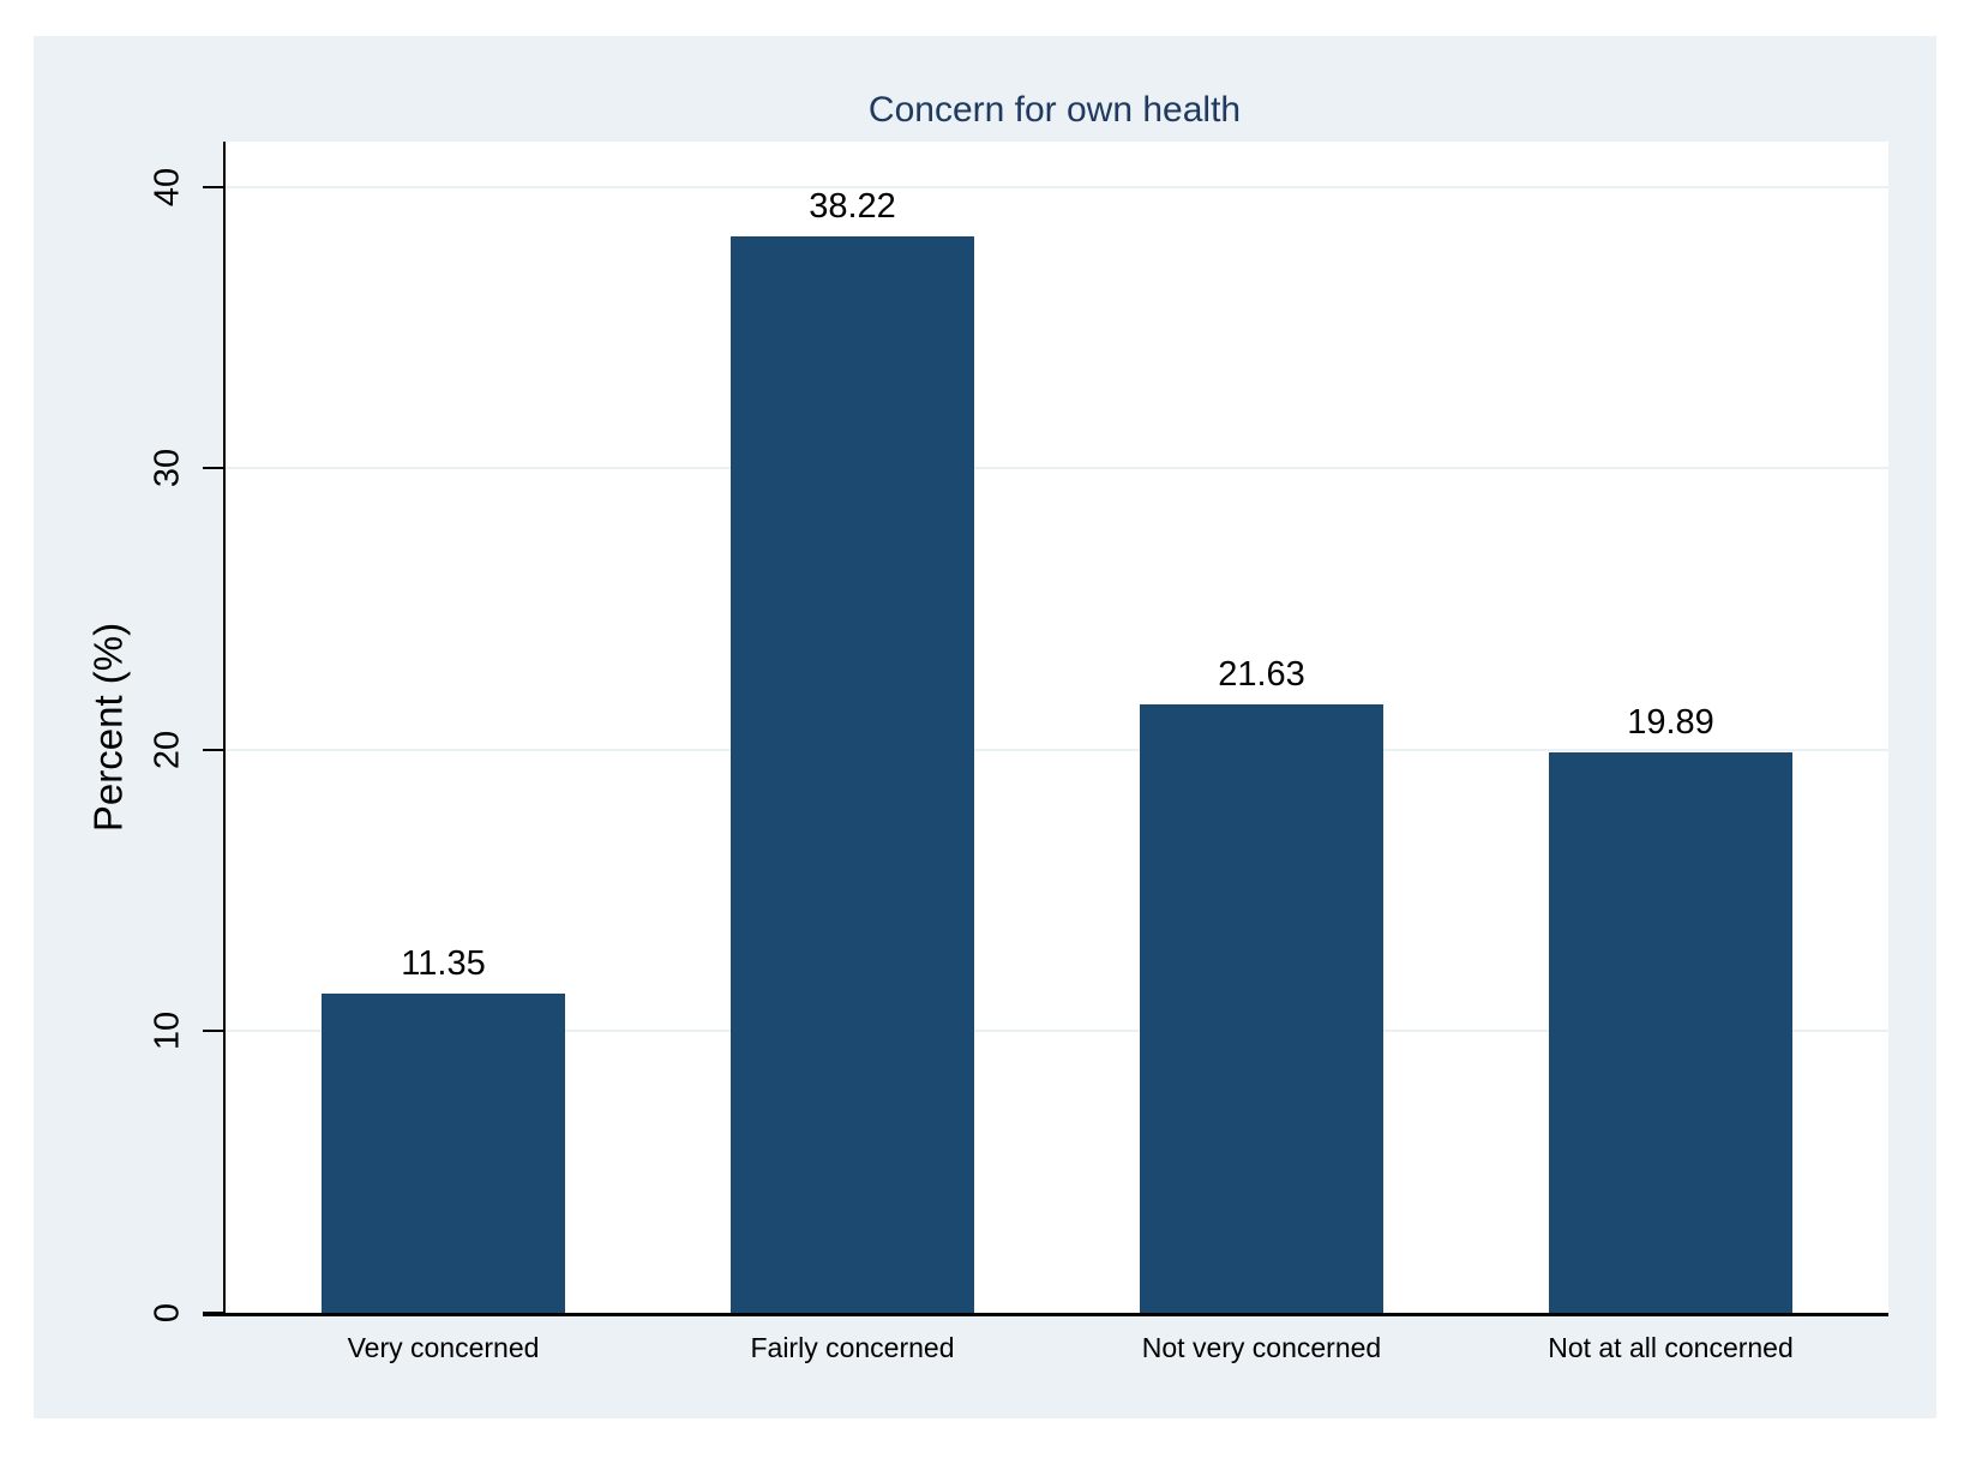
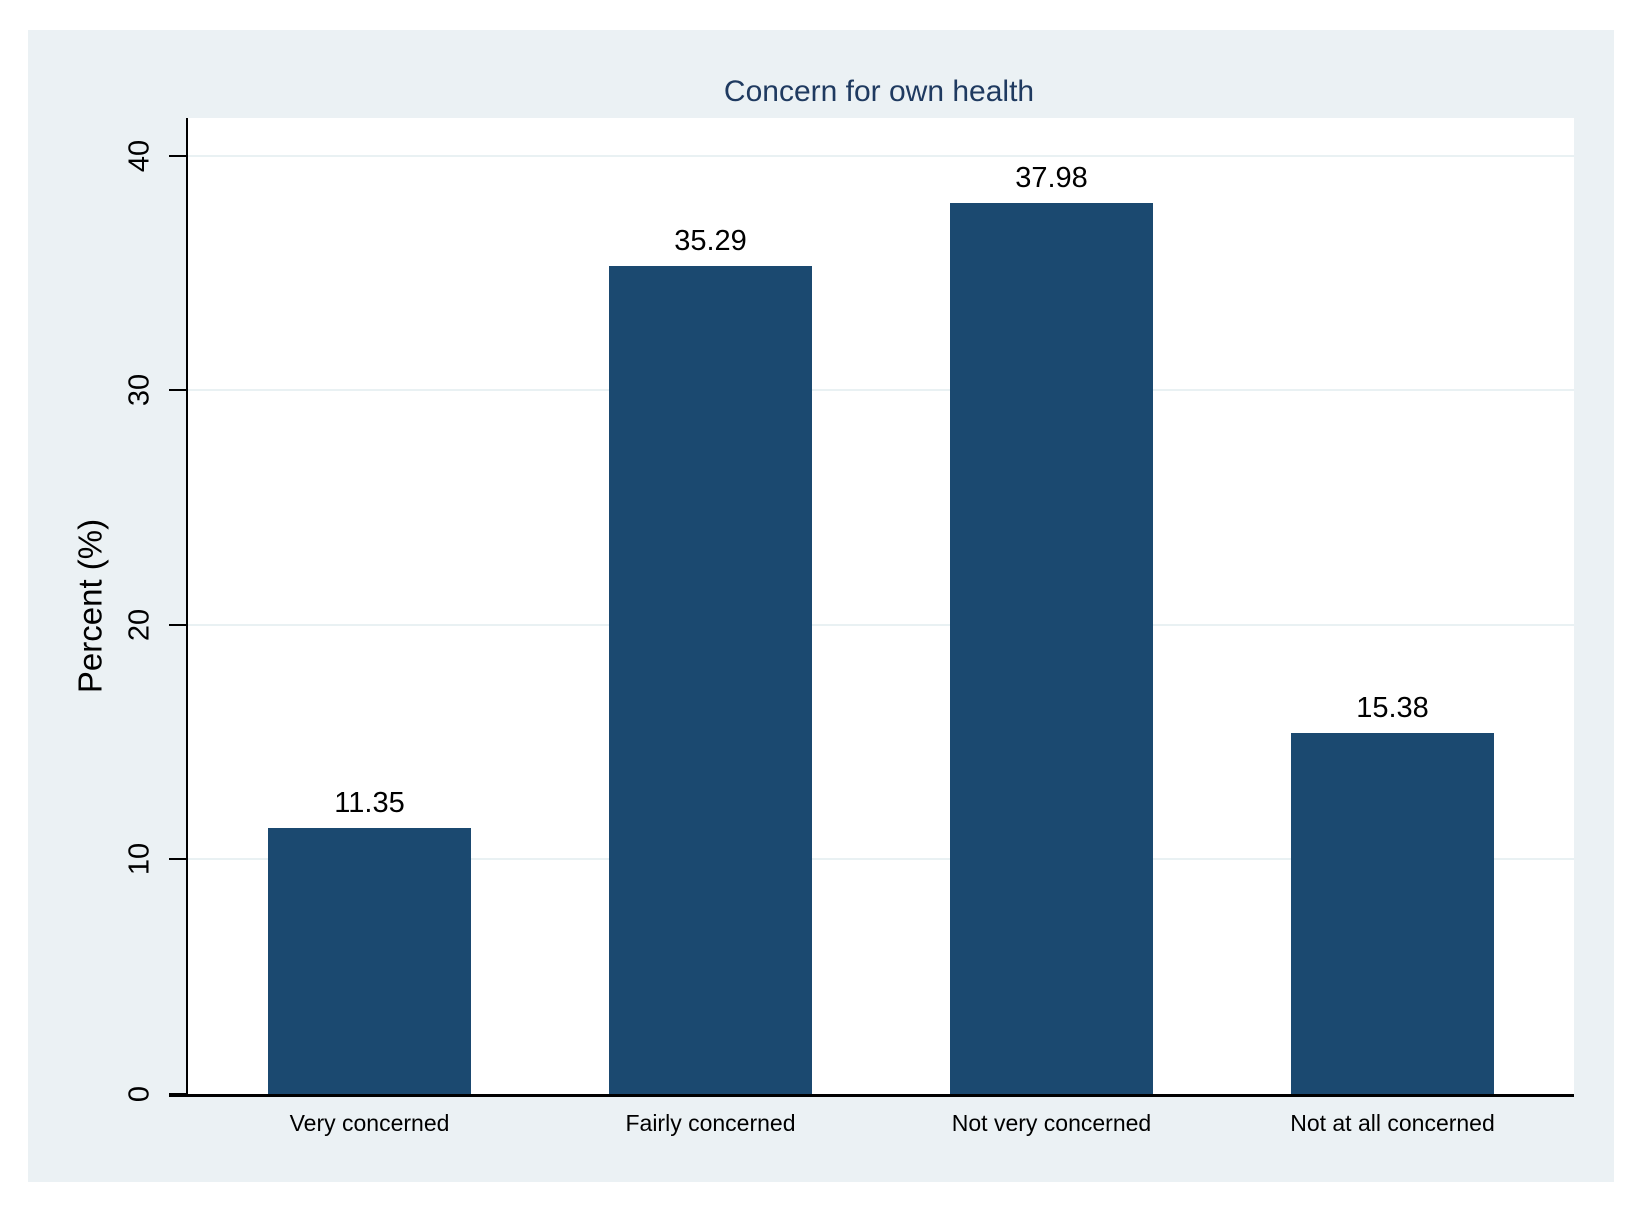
Fairly concerned: 38.22 -> 35.29
Not very concerned: 21.63 -> 37.98
Not at all concerned: 19.89 -> 15.38
